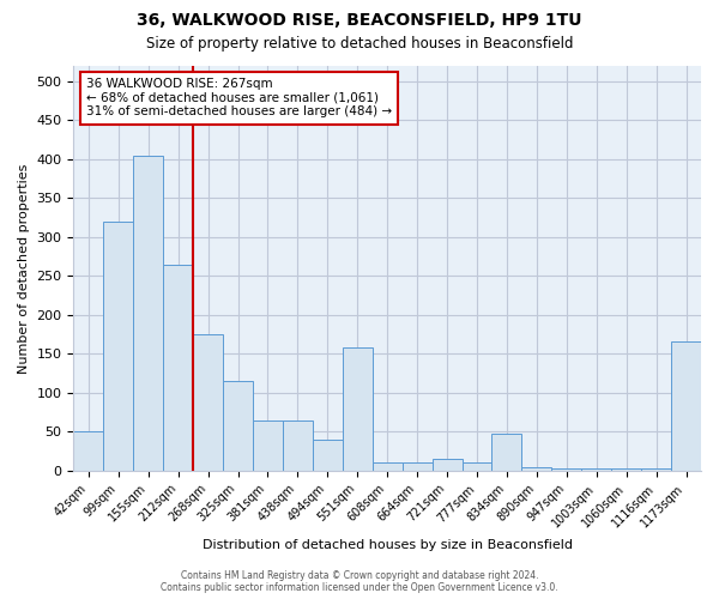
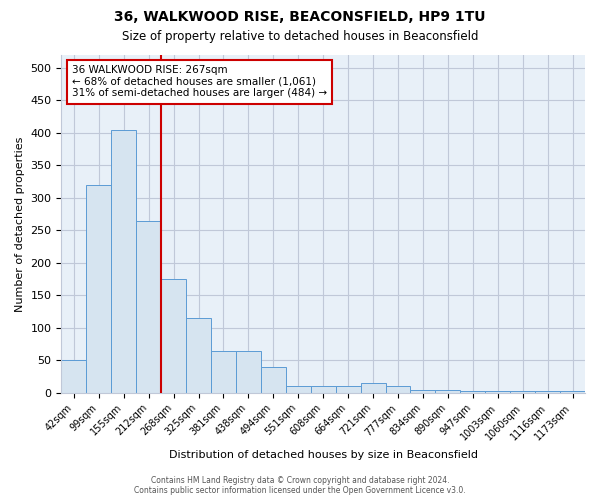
551sqm: 158 -> 10
834sqm: 48 -> 5
1173sqm: 166 -> 3
